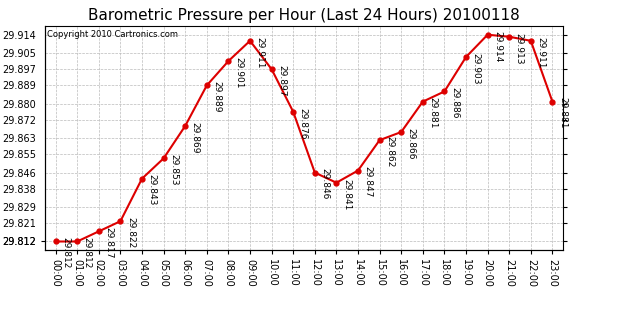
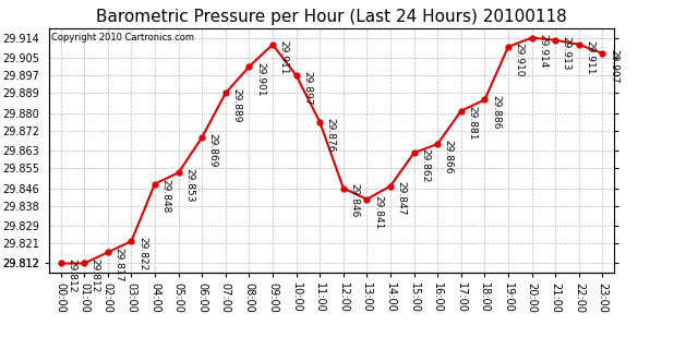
04:00: 29.843 -> 29.848
19:00: 29.903 -> 29.910
23:00: 29.881 -> 29.907
